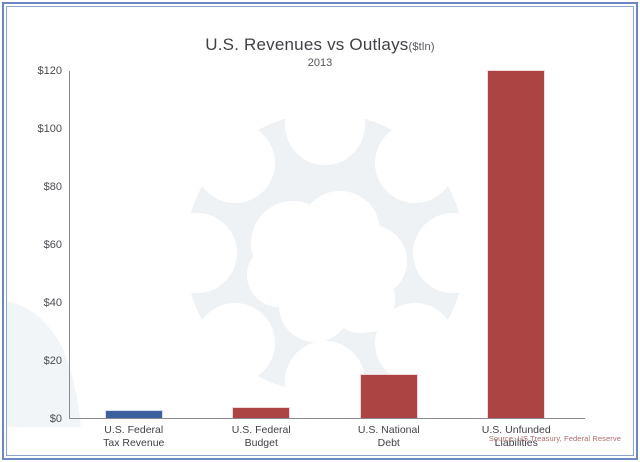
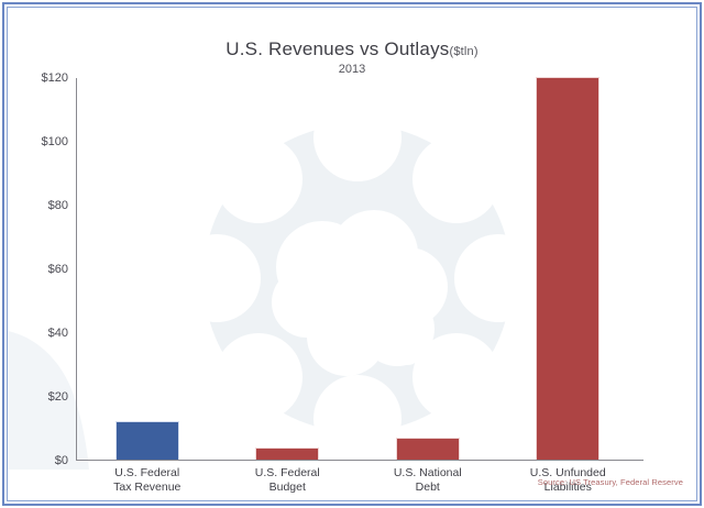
U.S. Federal Tax Revenue: $3 -> $12
U.S. National Debt: $15 -> $7
